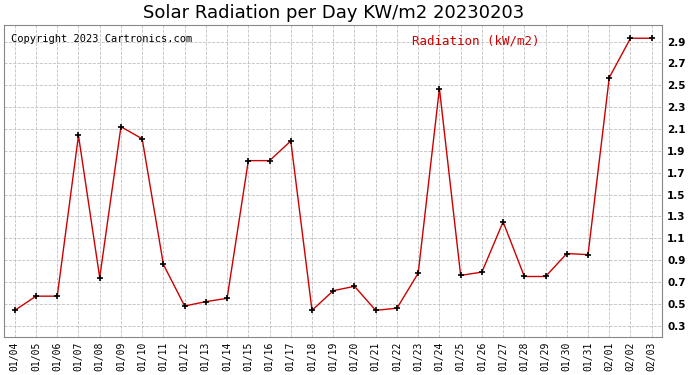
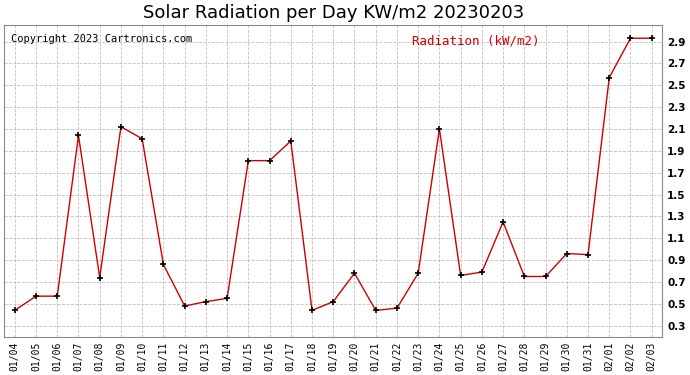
01/19: 0.62 -> 0.52
01/20: 0.66 -> 0.78
01/24: 2.47 -> 2.10
